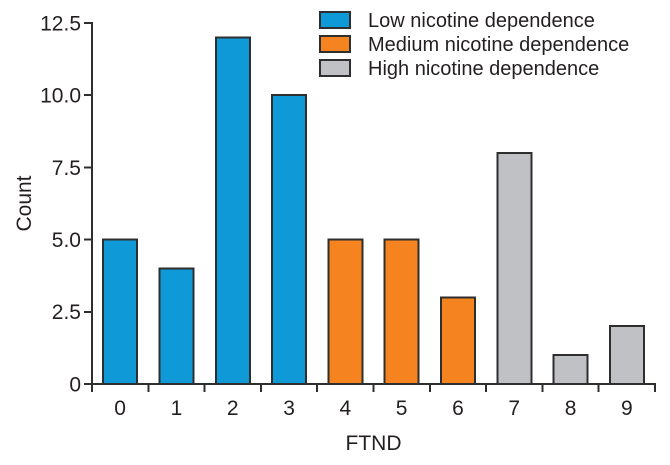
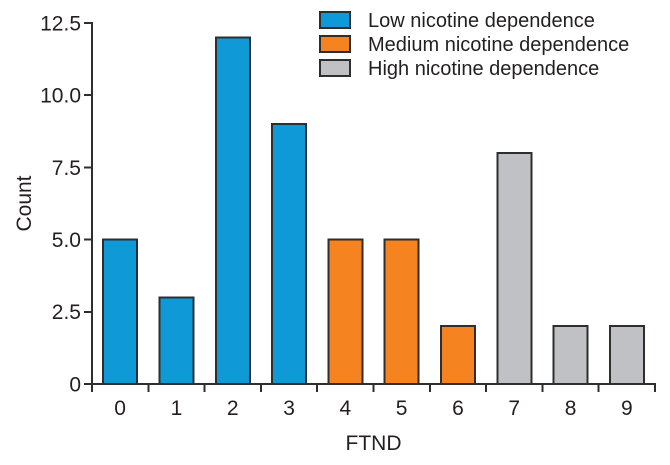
1: 4 -> 3
3: 10 -> 9
6: 3 -> 2
8: 1 -> 2
